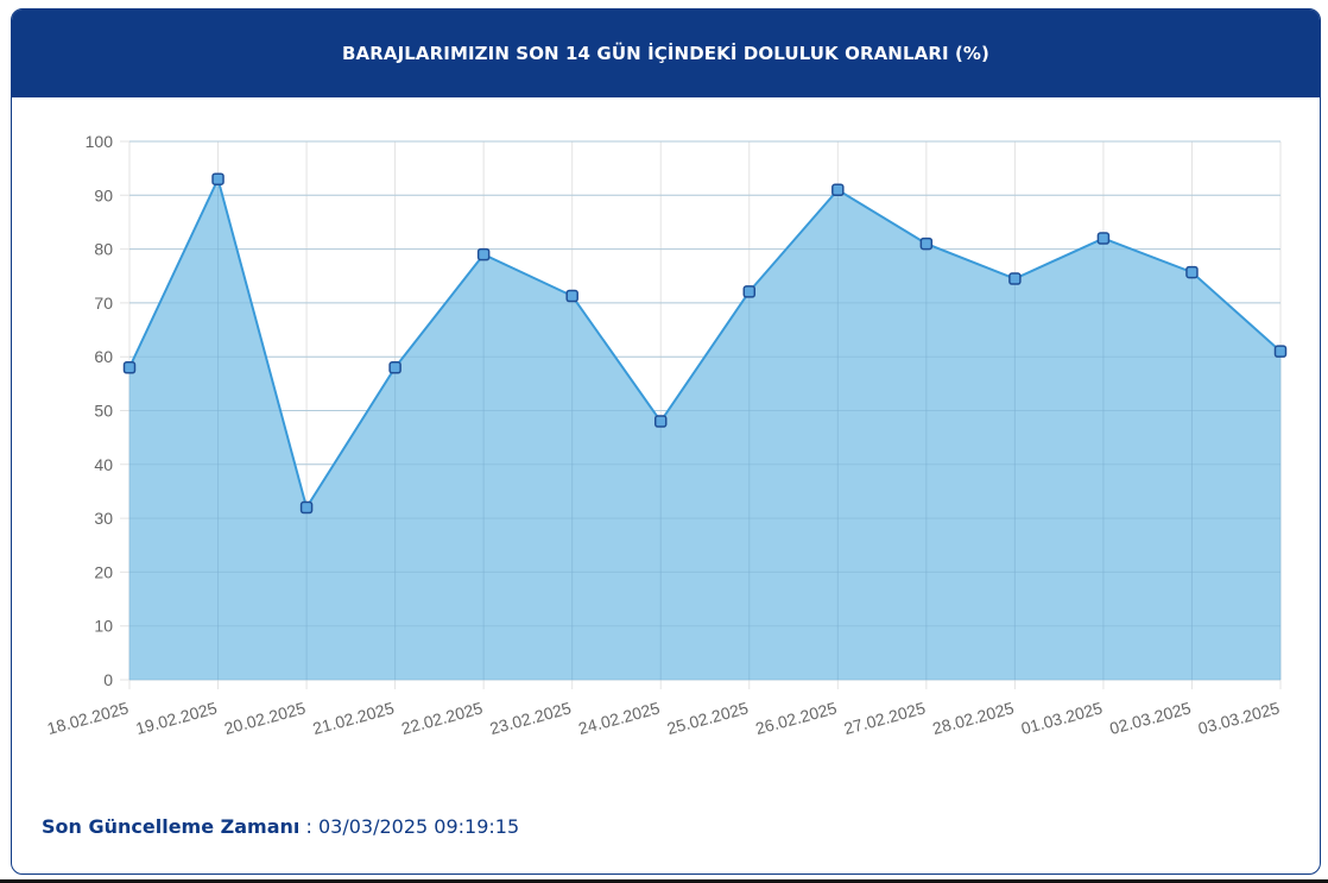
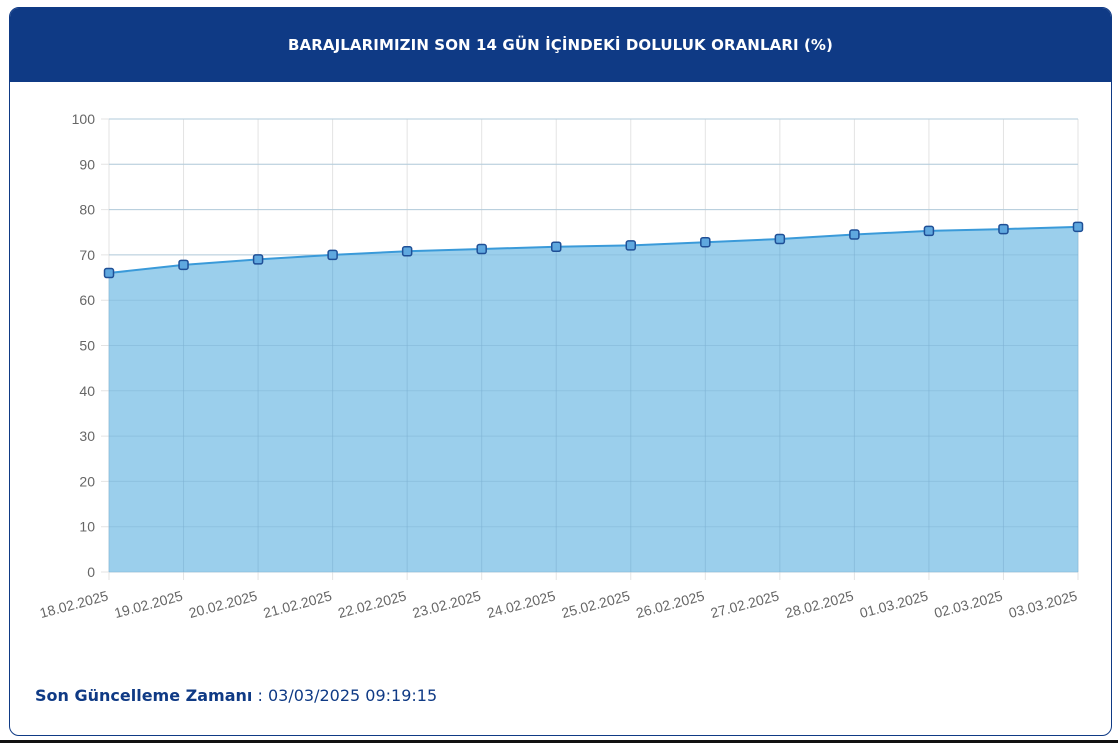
18.02.2025: 58 -> 66
19.02.2025: 93 -> 68
20.02.2025: 32 -> 69
21.02.2025: 58 -> 70
22.02.2025: 79 -> 71
24.02.2025: 48 -> 72
26.02.2025: 91 -> 73
27.02.2025: 81 -> 74
01.03.2025: 82 -> 75
03.03.2025: 61 -> 76
